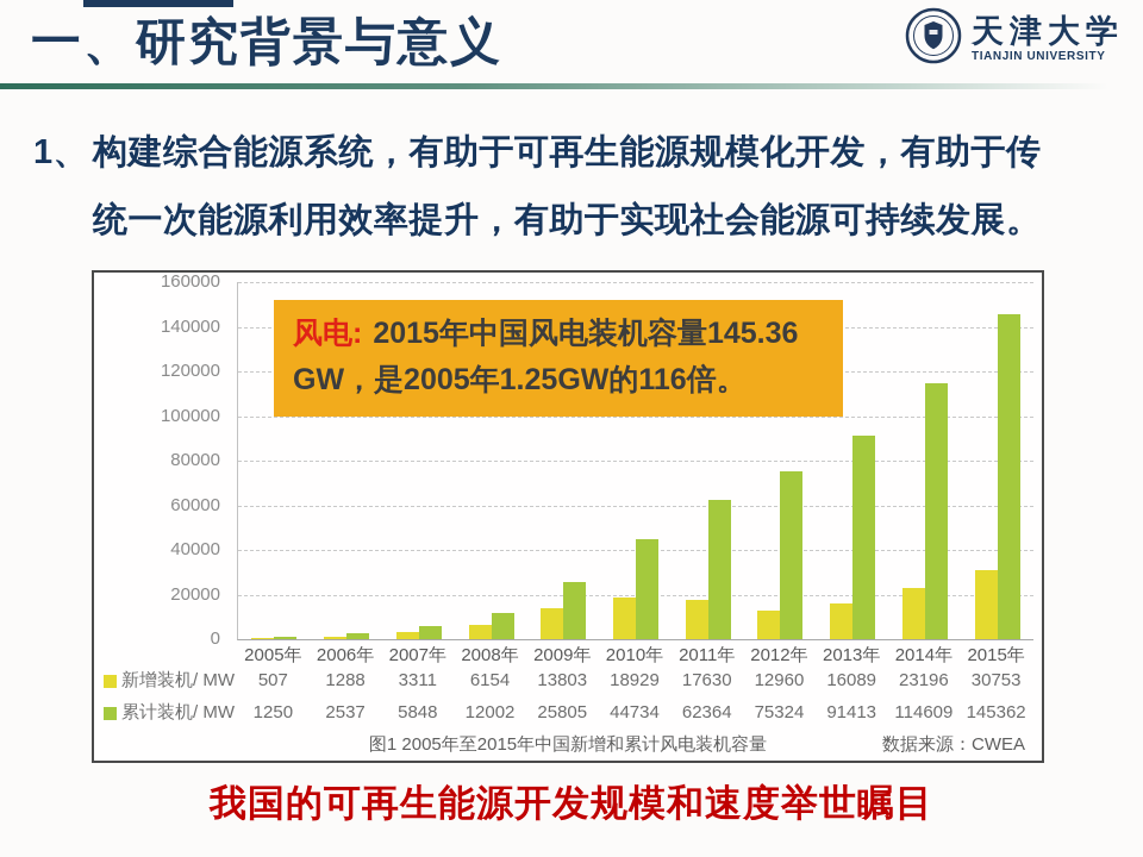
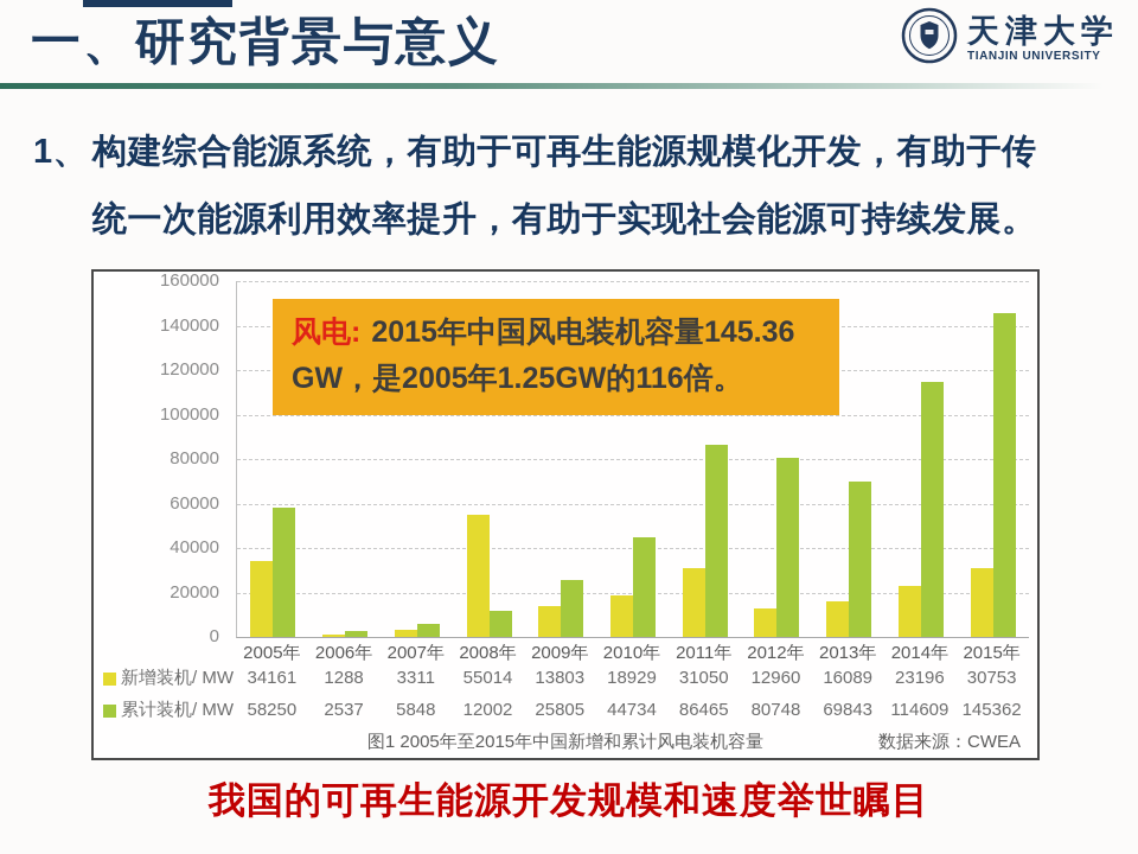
新增装机/ MW/2005年: 507 -> 34161
累计装机/ MW/2005年: 1250 -> 58250
新增装机/ MW/2008年: 6154 -> 55014
新增装机/ MW/2011年: 17630 -> 31050
累计装机/ MW/2011年: 62364 -> 86465
累计装机/ MW/2012年: 75324 -> 80748
累计装机/ MW/2013年: 91413 -> 69843
